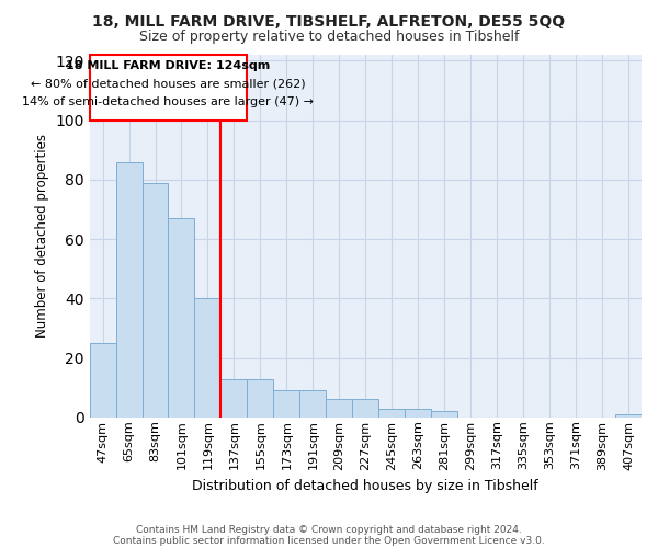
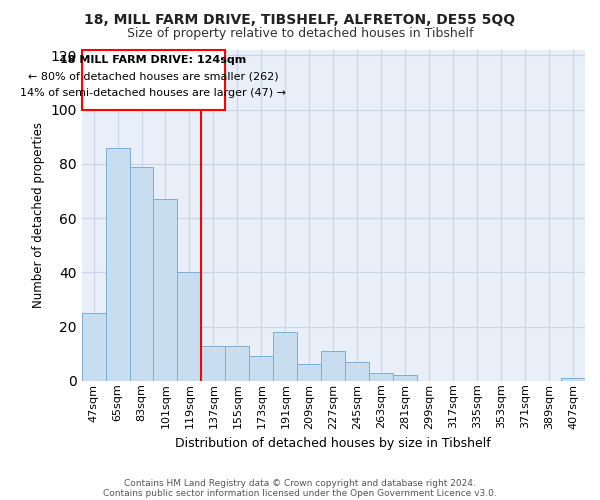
191sqm: 9 -> 18
227sqm: 6 -> 11
245sqm: 3 -> 7
